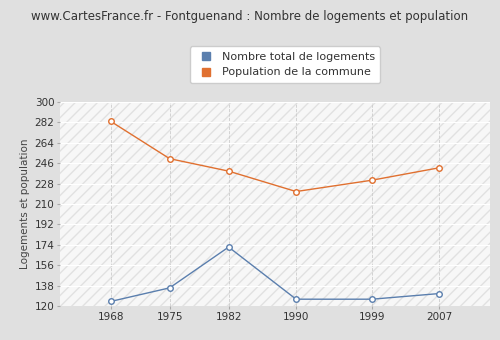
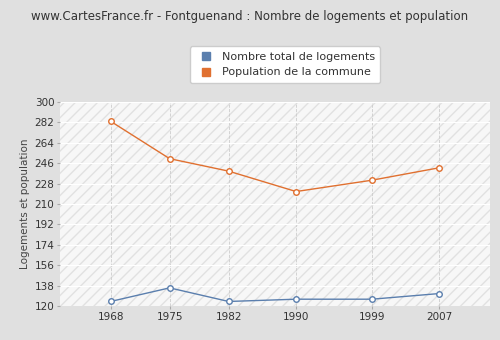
Nombre total de logements/1982: 172 -> 124
